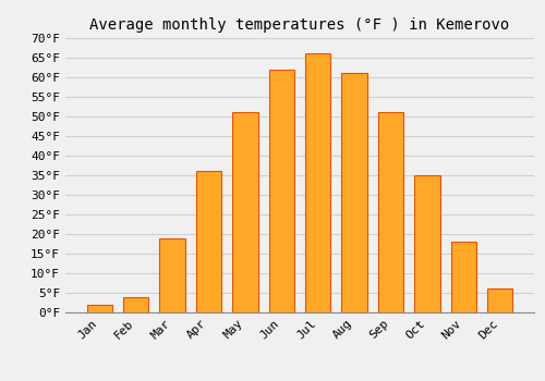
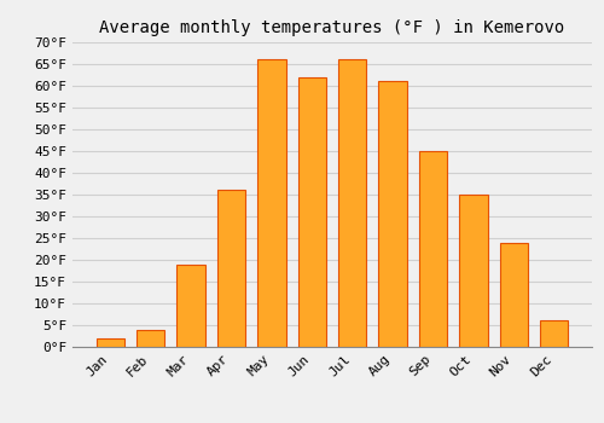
May: 51°F -> 66°F
Sep: 51°F -> 45°F
Nov: 18°F -> 24°F
